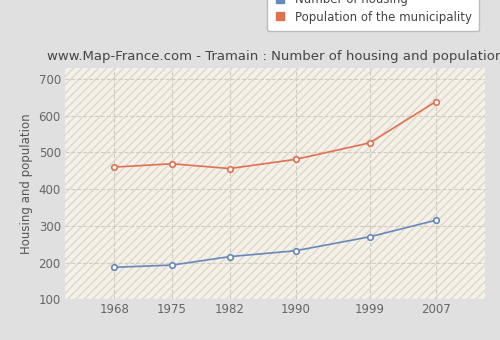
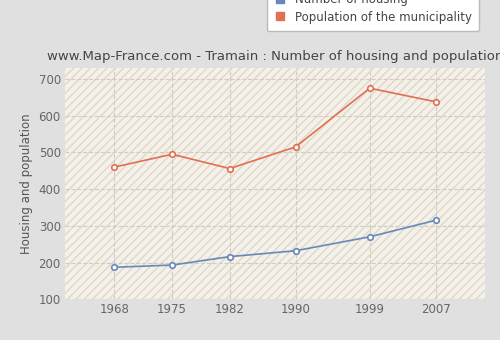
Population of the municipality/1975: 469 -> 495
Population of the municipality/1990: 481 -> 515
Population of the municipality/1999: 526 -> 675
